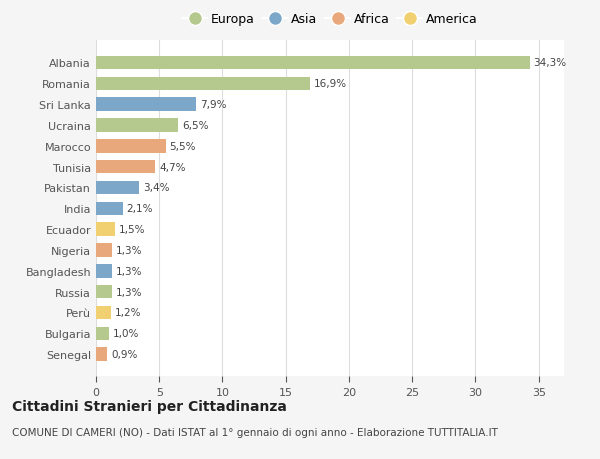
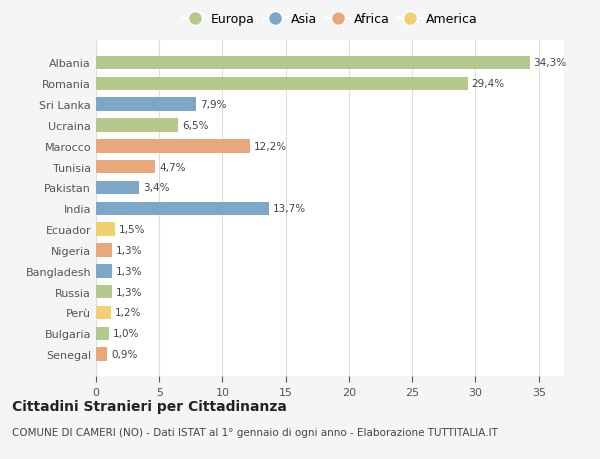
Romania: 16,9% -> 29,4%
Marocco: 5,5% -> 12,2%
India: 2,1% -> 13,7%
